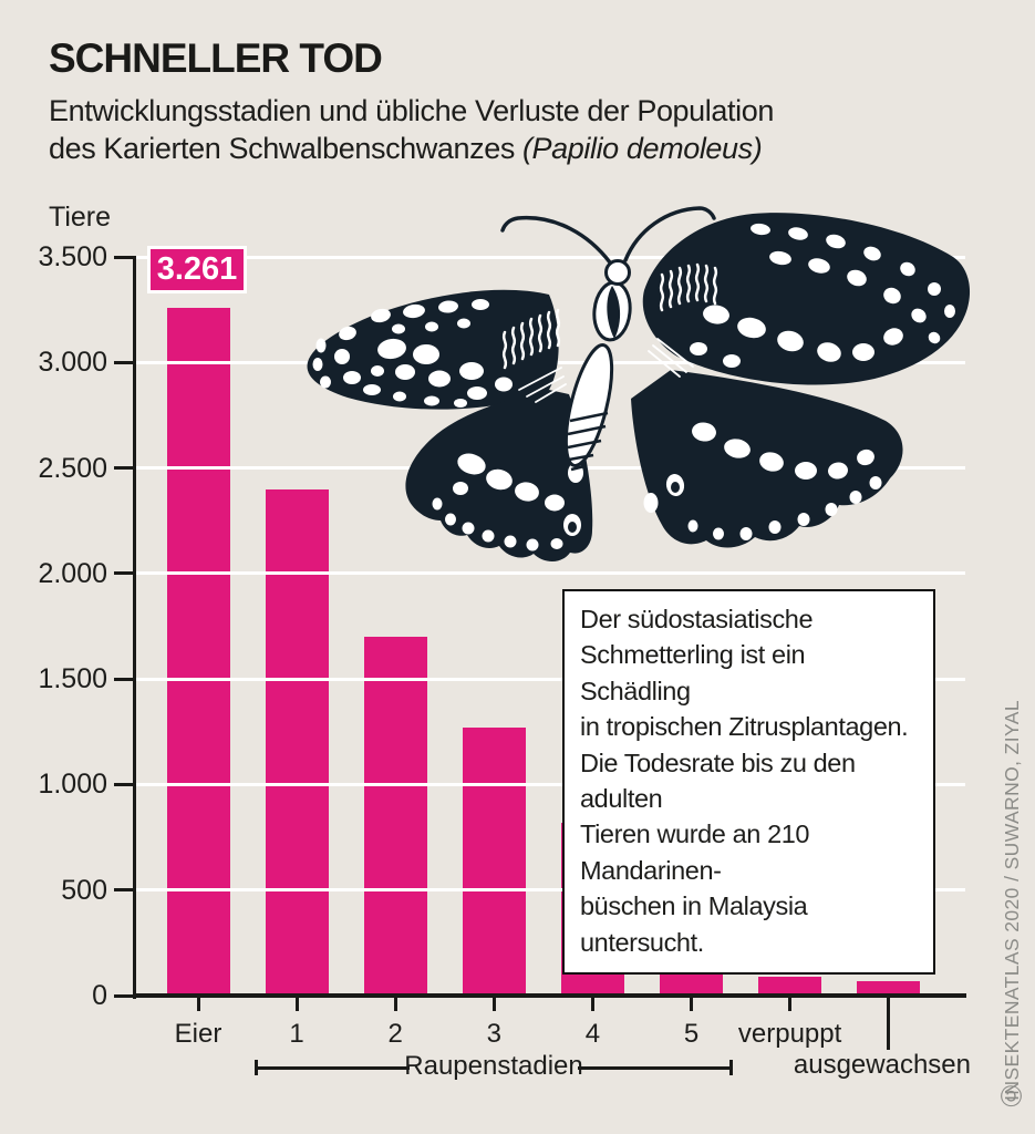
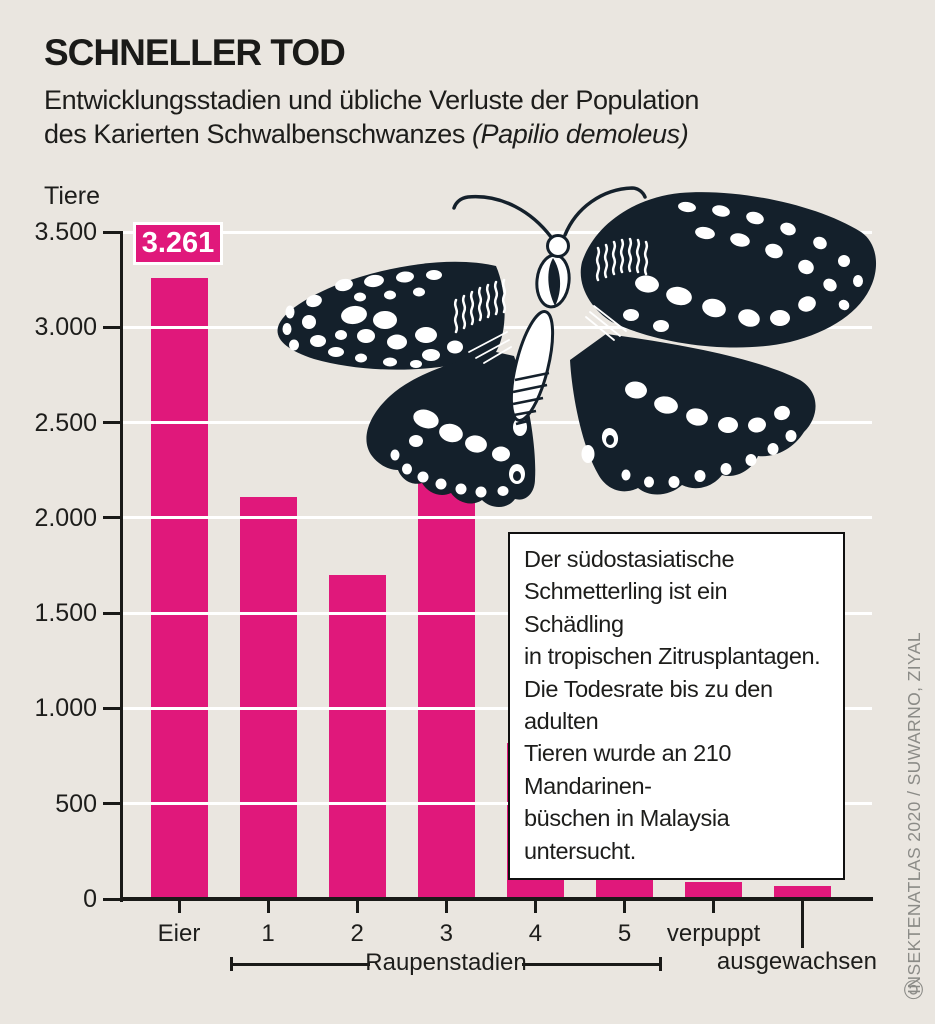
1: 2400 -> 2110
3: 1270 -> 2260
